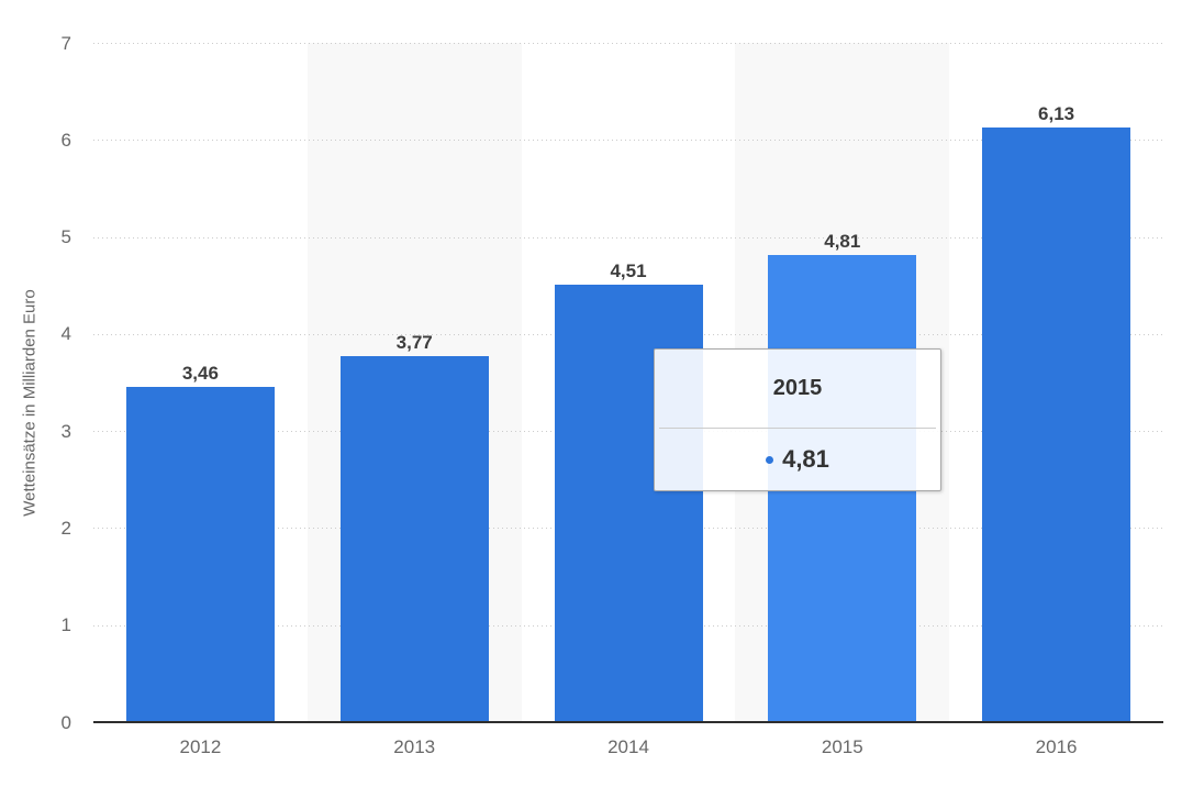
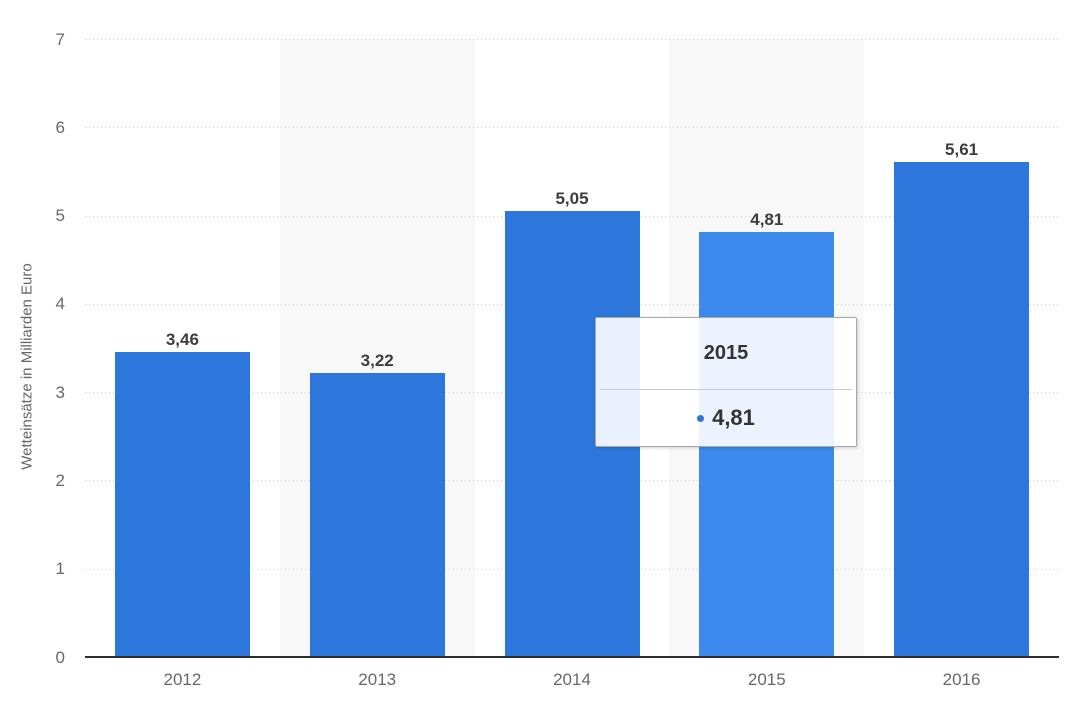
2013: 3,77 -> 3,22
2014: 4,51 -> 5,05
2016: 6,13 -> 5,61
